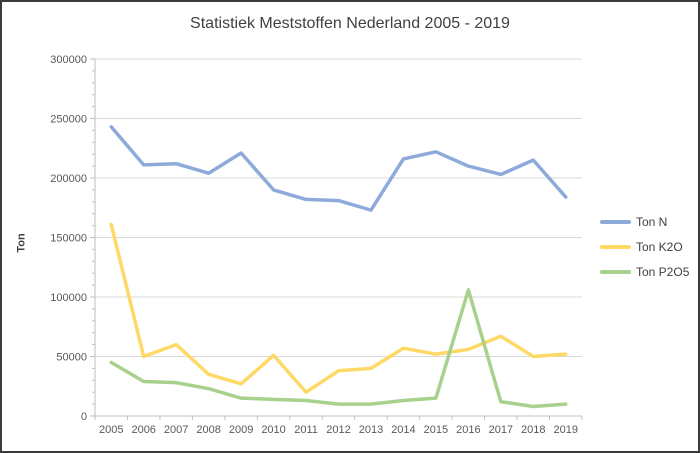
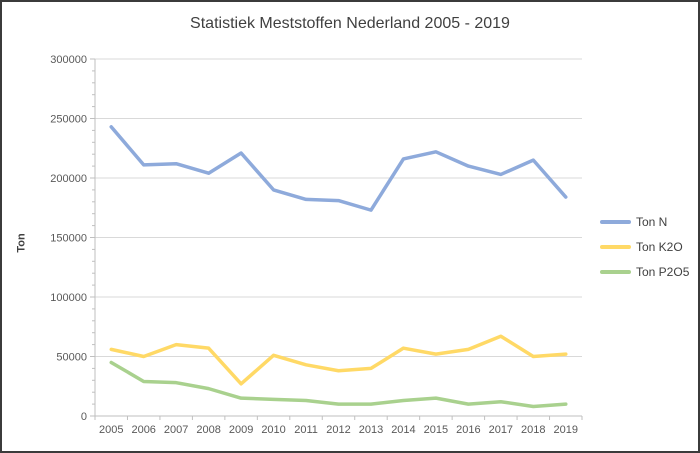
Ton K2O/2005: 161000 -> 56000
Ton K2O/2008: 35000 -> 57000
Ton K2O/2011: 20000 -> 43000
Ton P2O5/2016: 106000 -> 10000
